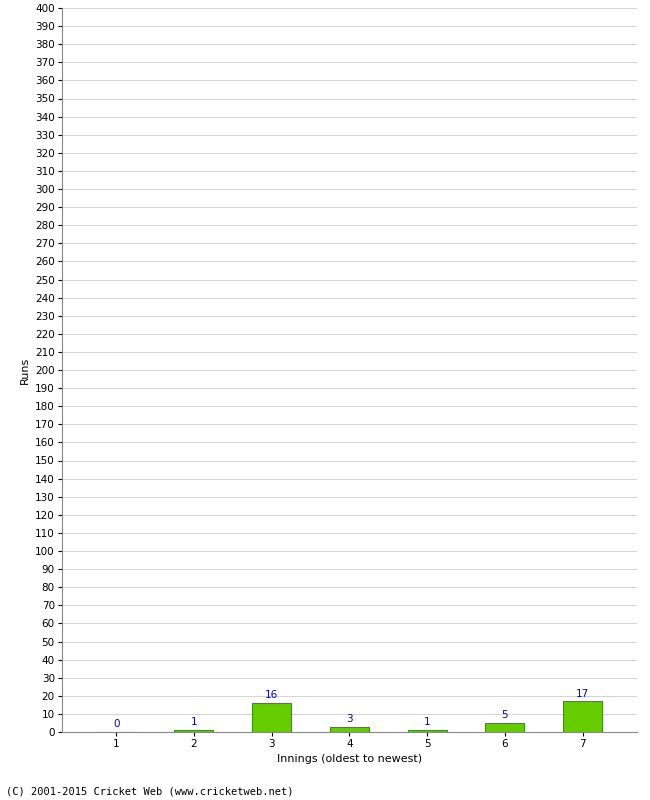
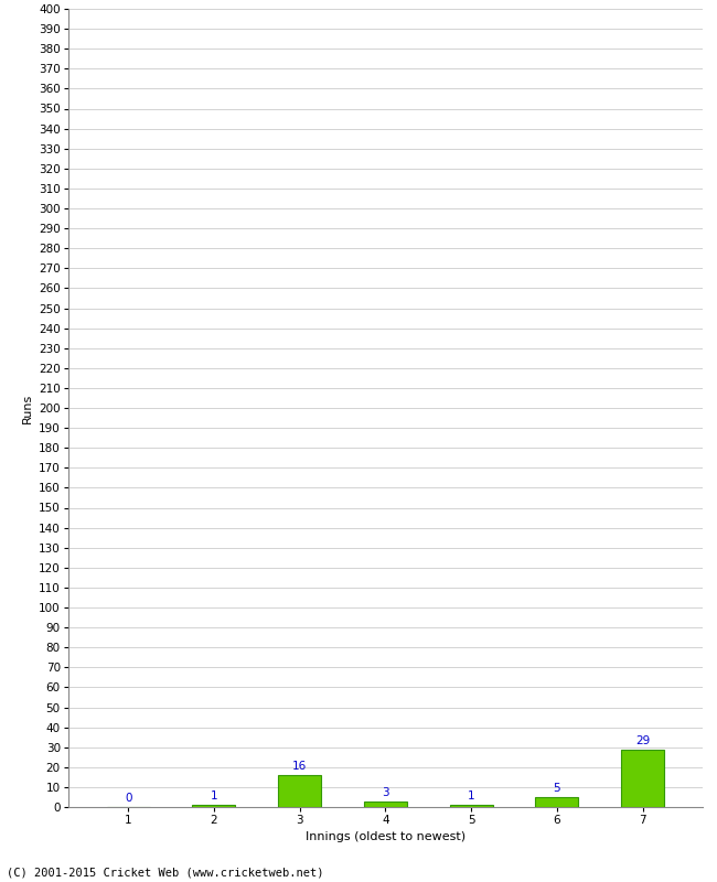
7: 17 -> 29
